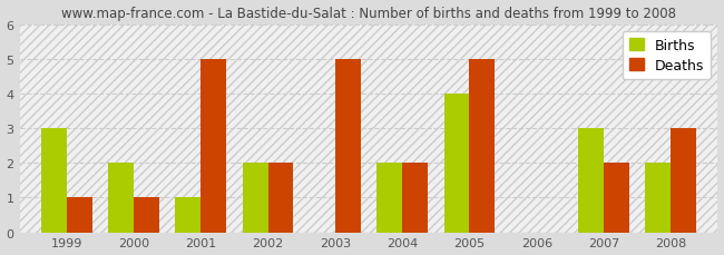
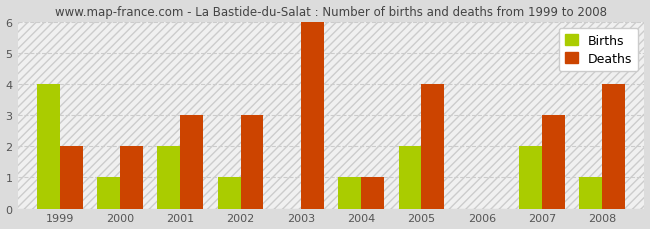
Births/1999: 3 -> 4
Deaths/1999: 1 -> 2
Births/2000: 2 -> 1
Deaths/2000: 1 -> 2
Births/2001: 1 -> 2
Deaths/2001: 5 -> 3
Births/2002: 2 -> 1
Deaths/2002: 2 -> 3
Deaths/2003: 5 -> 6
Births/2004: 2 -> 1
Deaths/2004: 2 -> 1
Births/2005: 4 -> 2
Deaths/2005: 5 -> 4
Births/2007: 3 -> 2
Deaths/2007: 2 -> 3
Births/2008: 2 -> 1
Deaths/2008: 3 -> 4
